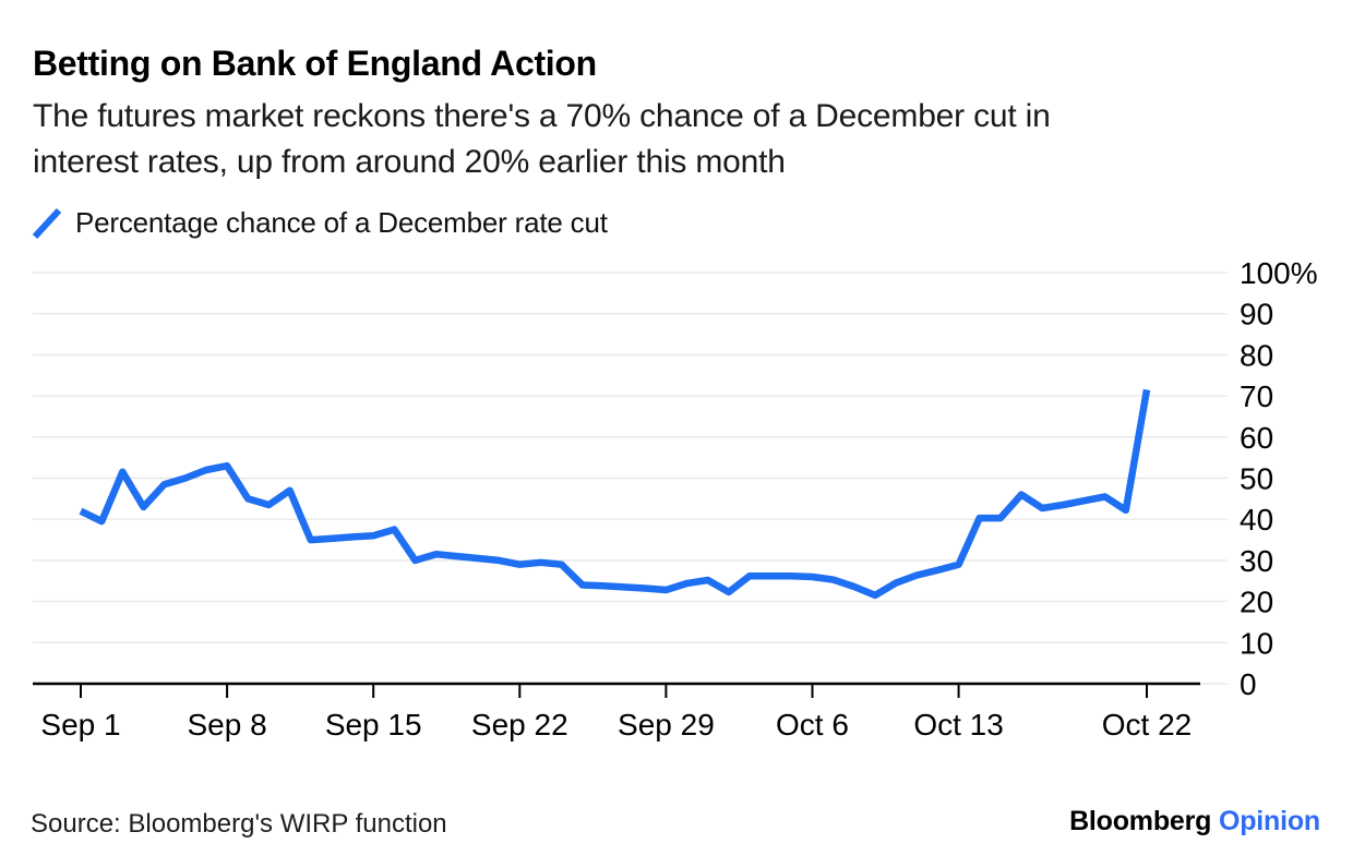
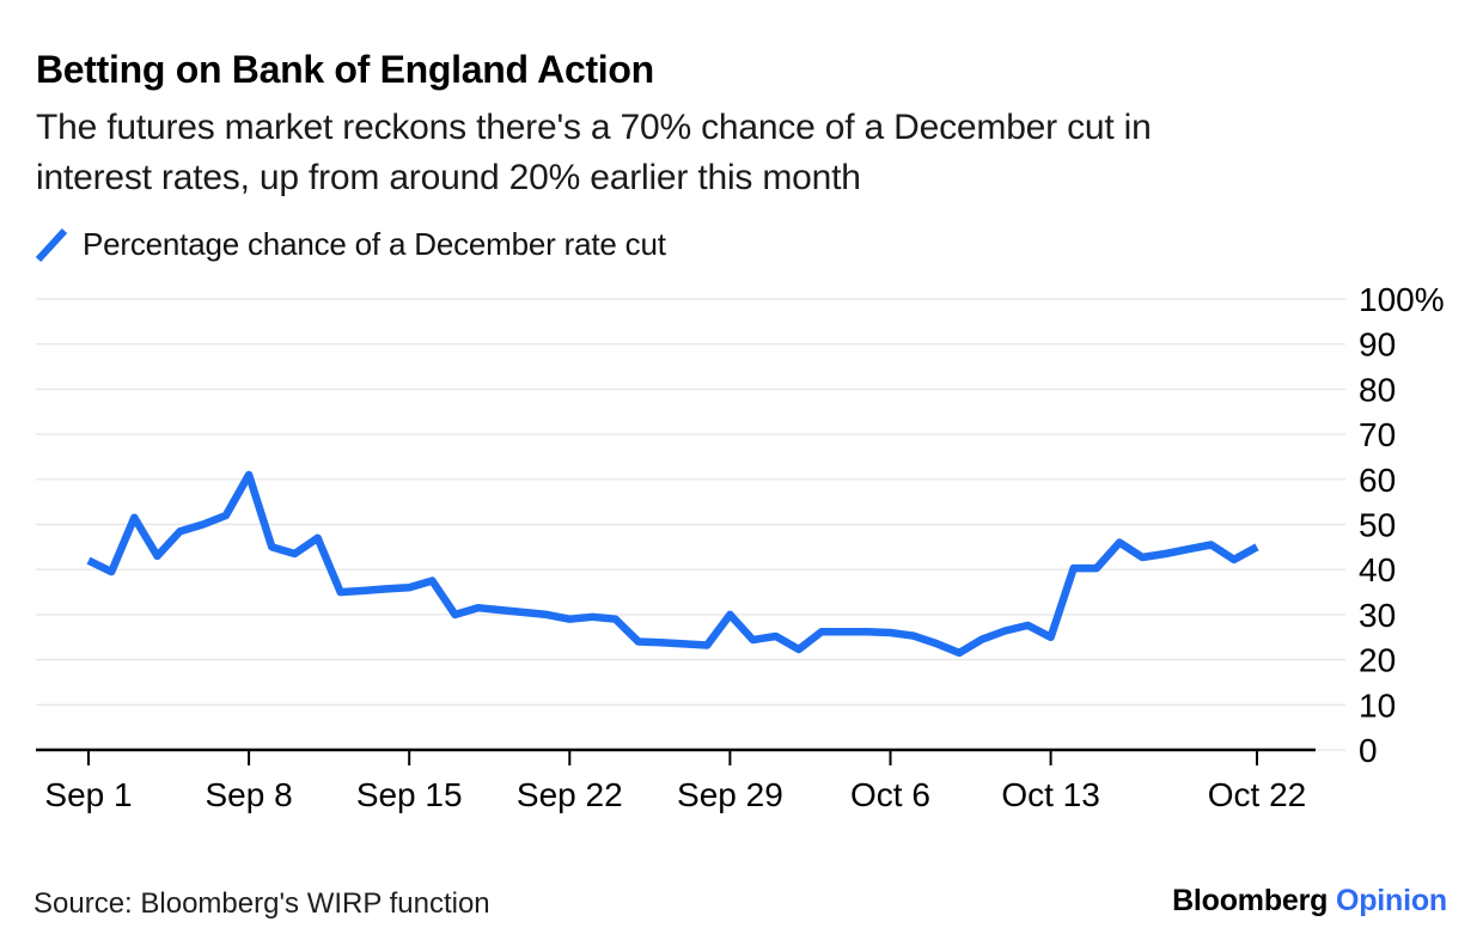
Sep 8: 53% -> 61%
Sep 29: 23% -> 30%
Oct 13: 29% -> 25%
Oct 22: 72% -> 45%
